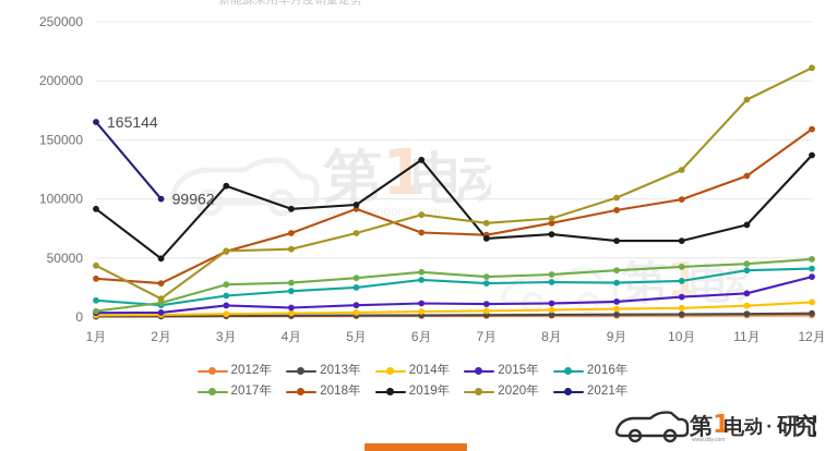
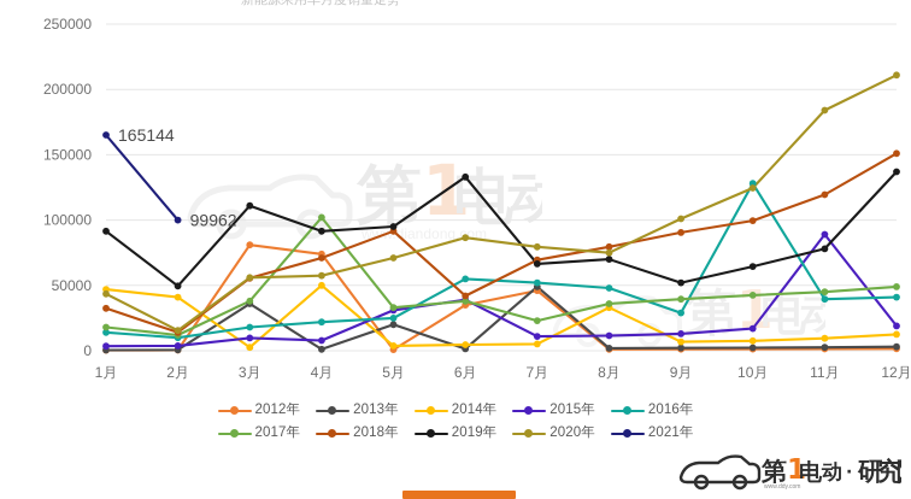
2014年/1月: 2000 -> 47000
2017年/1月: 5000 -> 18000
2014年/2月: 2000 -> 41000
2018年/2月: 28000 -> 14000
2012年/3月: 1000 -> 81000
2013年/3月: 1000 -> 36000
2017年/3月: 28000 -> 38000
2012年/4月: 1000 -> 74000
2014年/4月: 3000 -> 50000
2017年/4月: 29000 -> 102000
2013年/5月: 1000 -> 20000
2015年/5月: 10000 -> 31000
2012年/6月: 1000 -> 35000
2015年/6月: 12000 -> 39000
2016年/6月: 32000 -> 55000
2018年/6月: 72000 -> 42000
2012年/7月: 1000 -> 46000
2013年/7月: 2000 -> 49000
2016年/7月: 28000 -> 52000
2017年/7月: 34000 -> 23000
2014年/8月: 6000 -> 33000
2016年/8月: 30000 -> 48000
2020年/8月: 84000 -> 75000
2019年/9月: 64000 -> 52000
2016年/10月: 30000 -> 128000
2015年/11月: 20000 -> 89000
2015年/12月: 34000 -> 19000
2018年/12月: 159000 -> 151000
